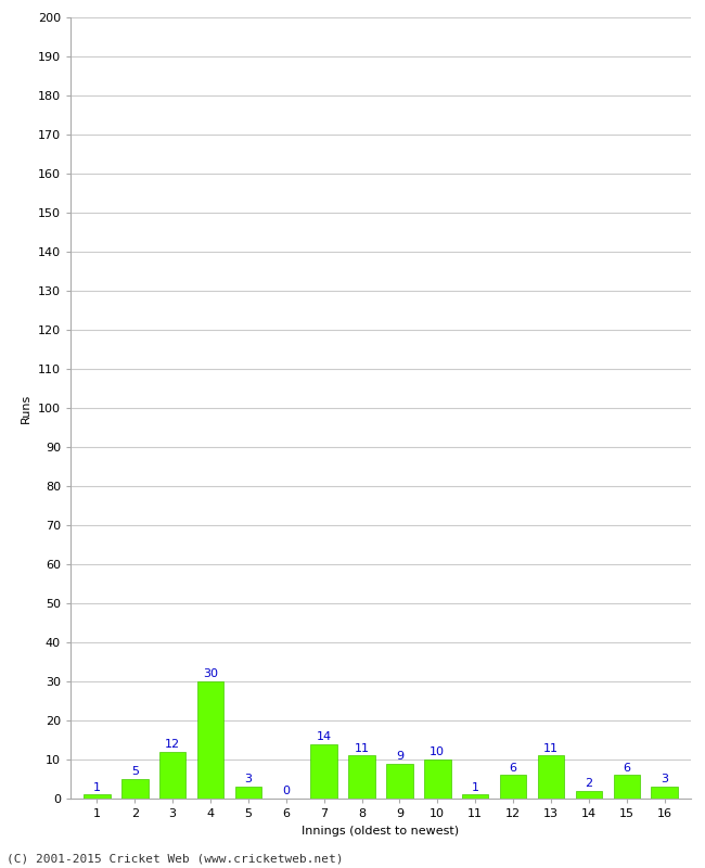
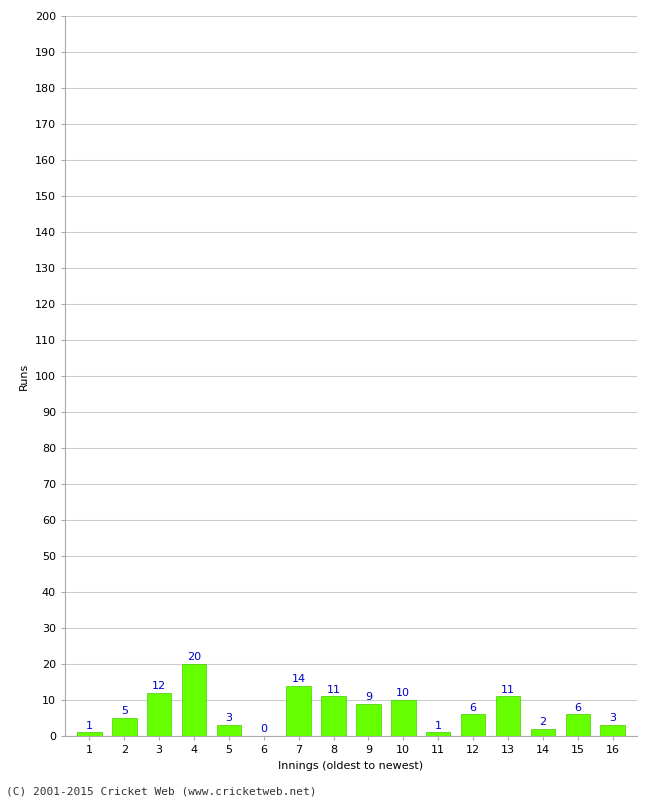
4: 30 -> 20
